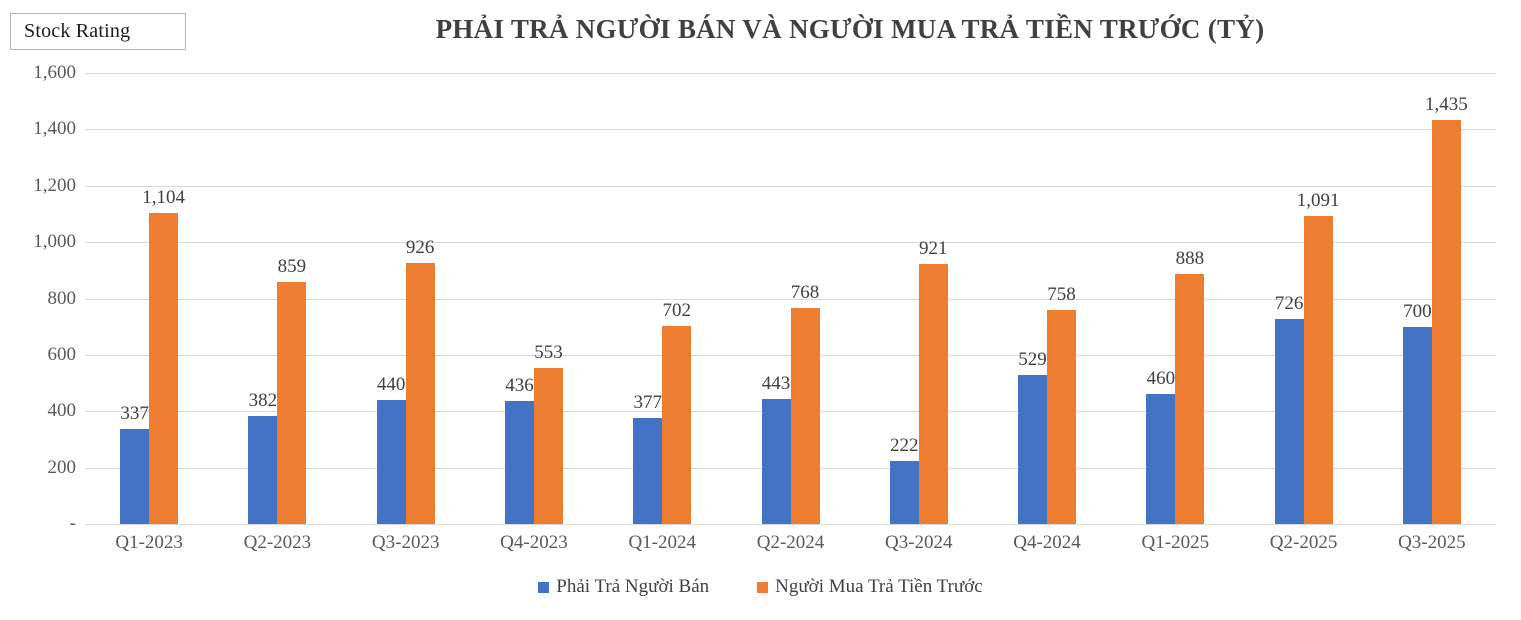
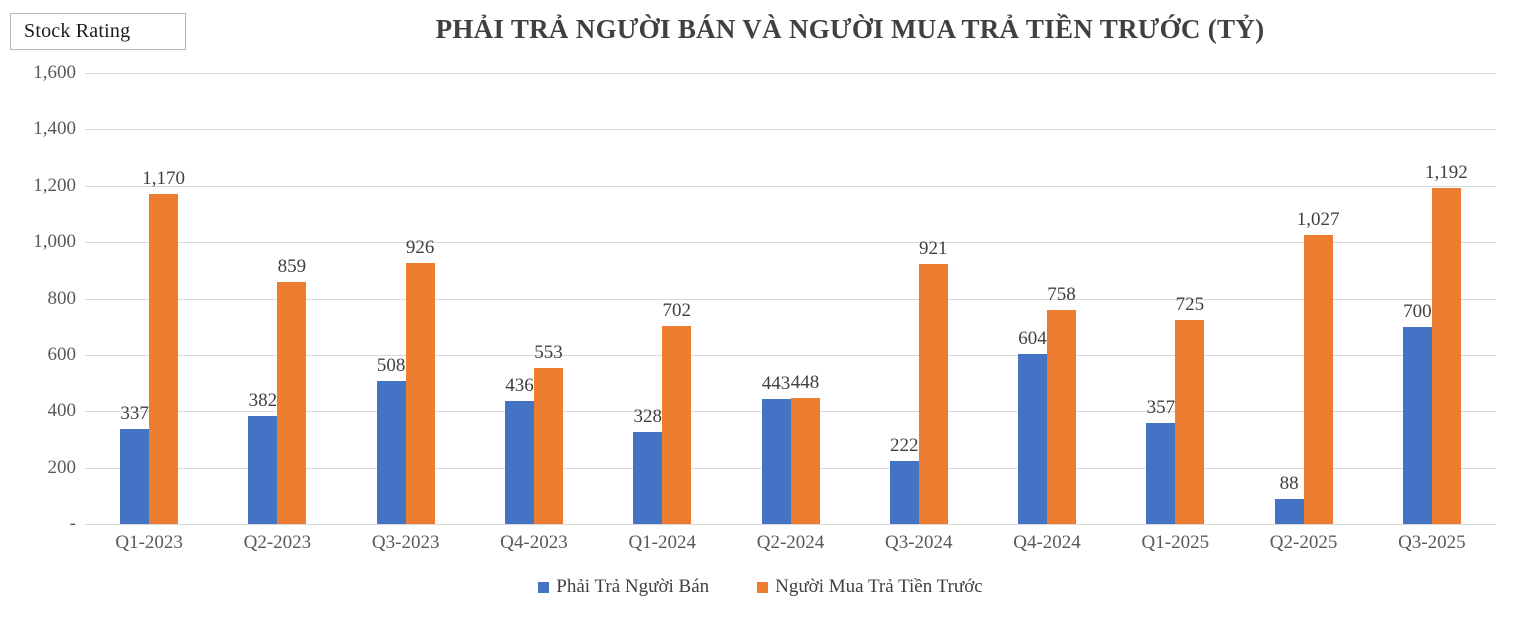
Người Mua Trả Tiền Trước/Q1-2023: 1,104 -> 1,170
Phải Trả Người Bán/Q3-2023: 440 -> 508
Phải Trả Người Bán/Q1-2024: 377 -> 328
Người Mua Trả Tiền Trước/Q2-2024: 768 -> 448
Phải Trả Người Bán/Q4-2024: 529 -> 604
Phải Trả Người Bán/Q1-2025: 460 -> 357
Người Mua Trả Tiền Trước/Q1-2025: 888 -> 725
Phải Trả Người Bán/Q2-2025: 726 -> 88
Người Mua Trả Tiền Trước/Q2-2025: 1,091 -> 1,027
Người Mua Trả Tiền Trước/Q3-2025: 1,435 -> 1,192
